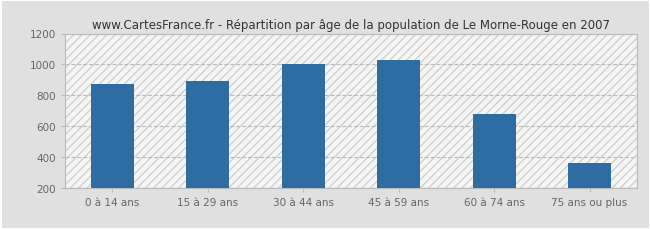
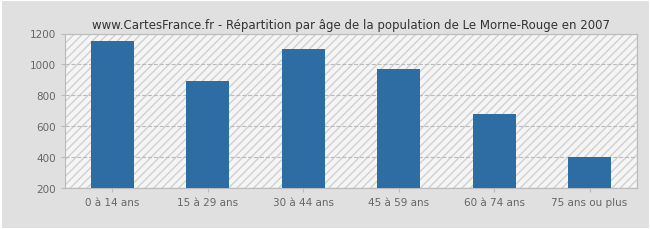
0 à 14 ans: 870 -> 1150
30 à 44 ans: 1000 -> 1100
45 à 59 ans: 1030 -> 970
75 ans ou plus: 360 -> 400
